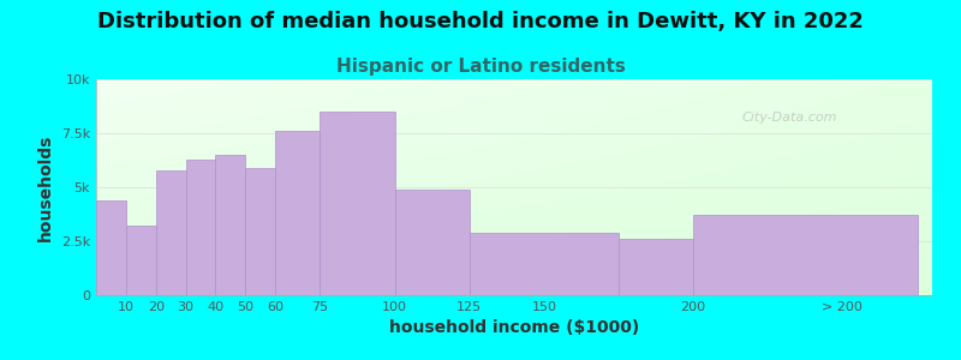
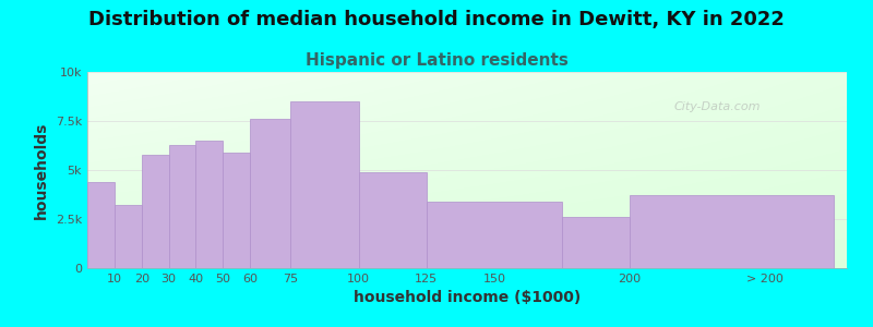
150: 2.9k -> 3.4k
